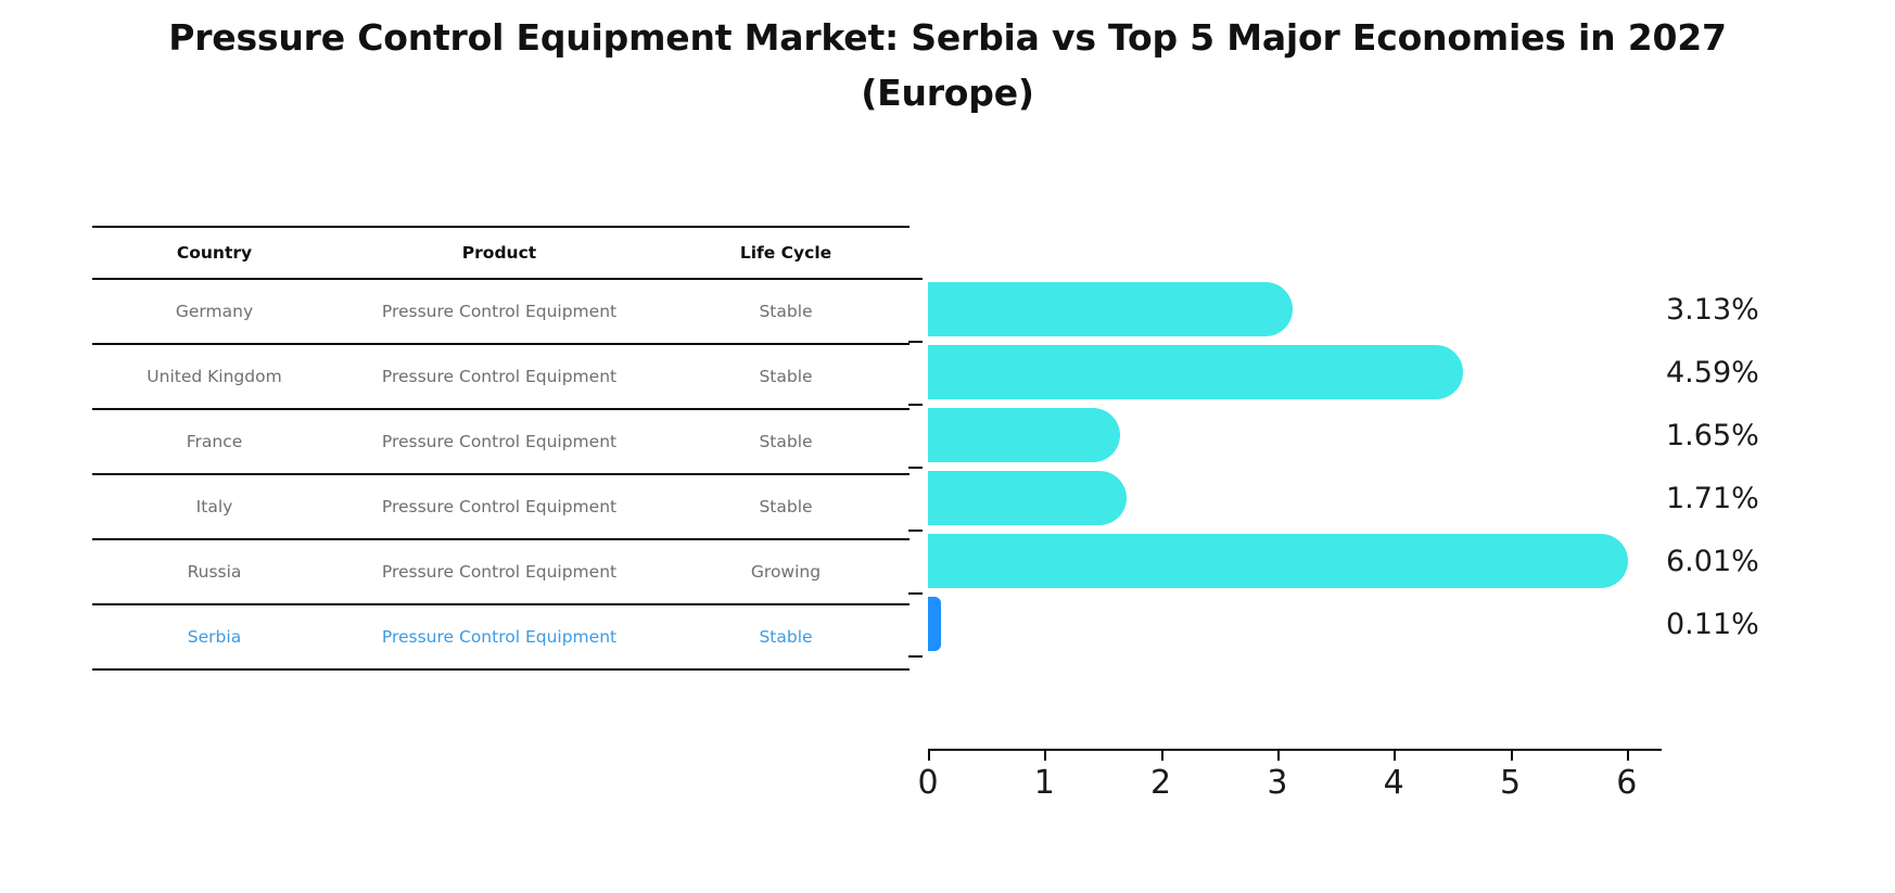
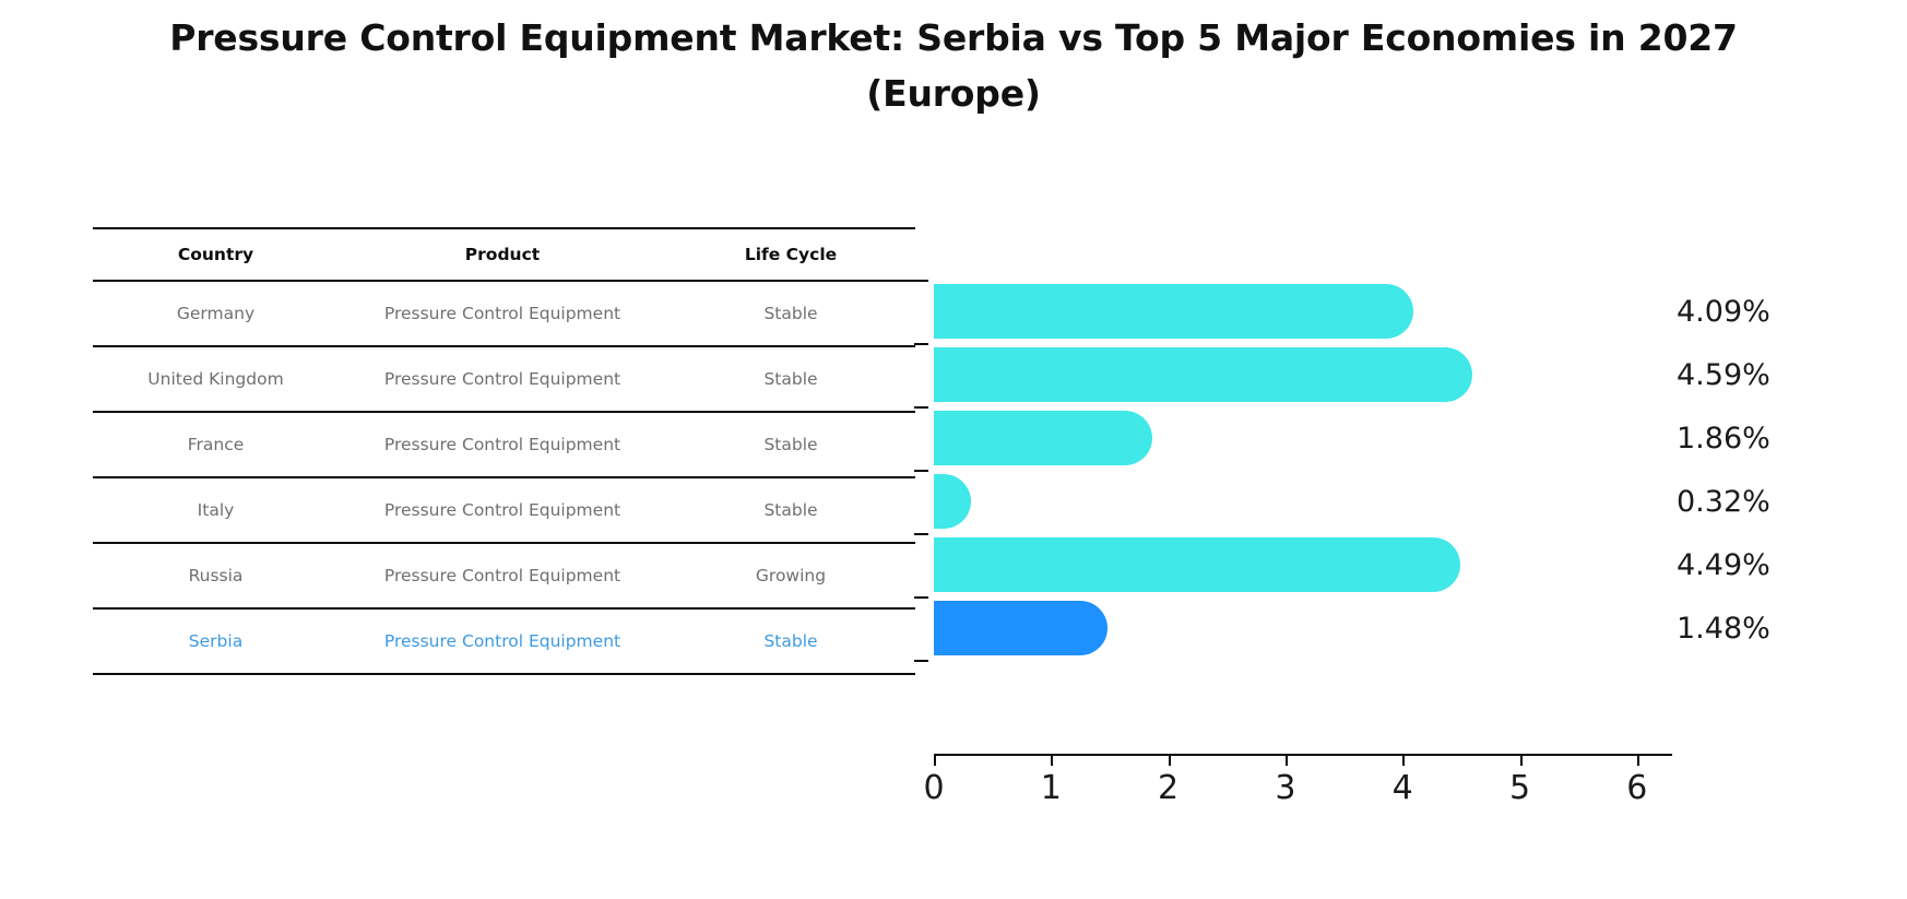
Germany: 3.13% -> 4.09%
France: 1.65% -> 1.86%
Italy: 1.71% -> 0.32%
Russia: 6.01% -> 4.49%
Serbia: 0.11% -> 1.48%
